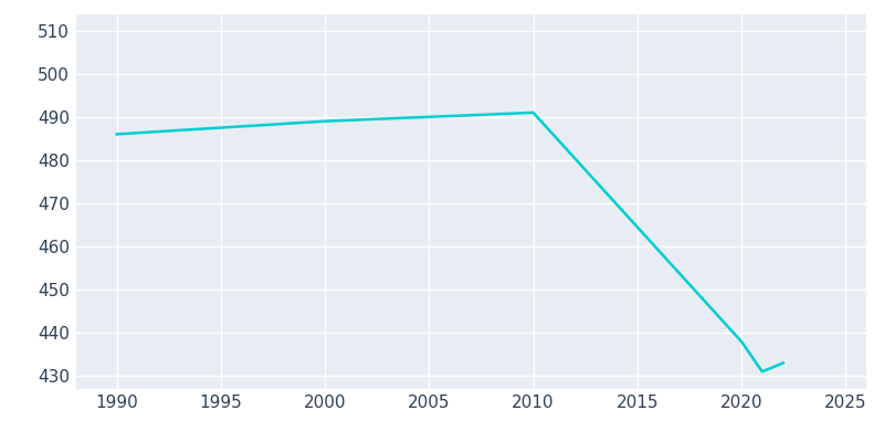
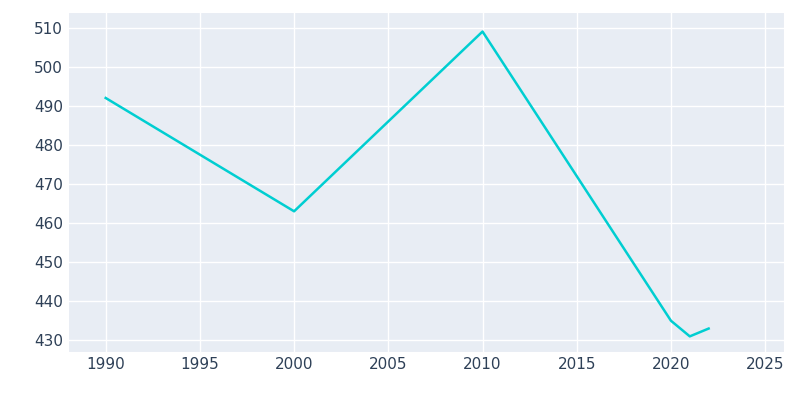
1990: 486 -> 492
2000: 489 -> 463
2010: 491 -> 509
2020: 438 -> 435
